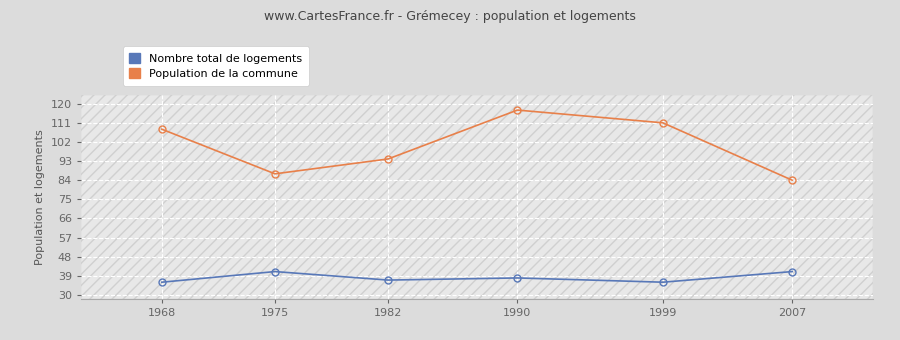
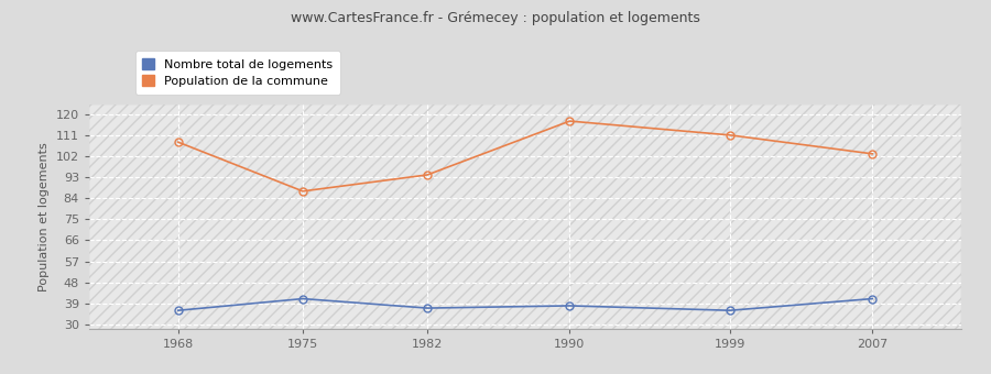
Population de la commune/2007: 84 -> 103
